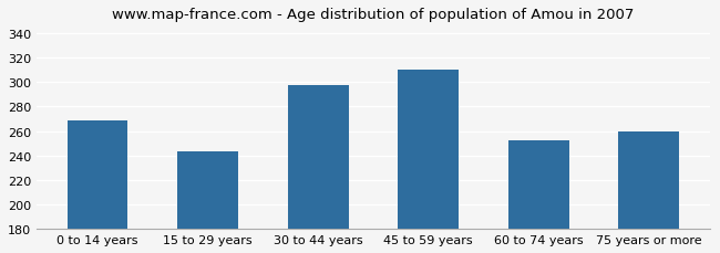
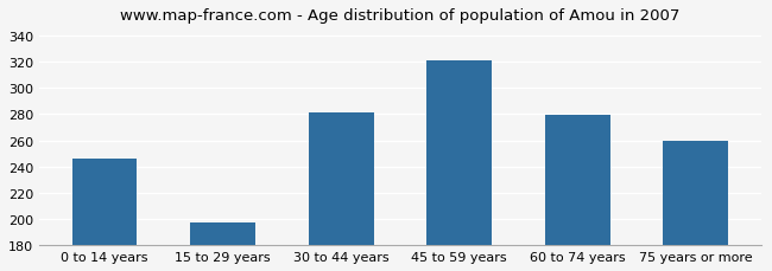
0 to 14 years: 269 -> 246
15 to 29 years: 243 -> 197
30 to 44 years: 297 -> 281
45 to 59 years: 310 -> 321
60 to 74 years: 252 -> 279
